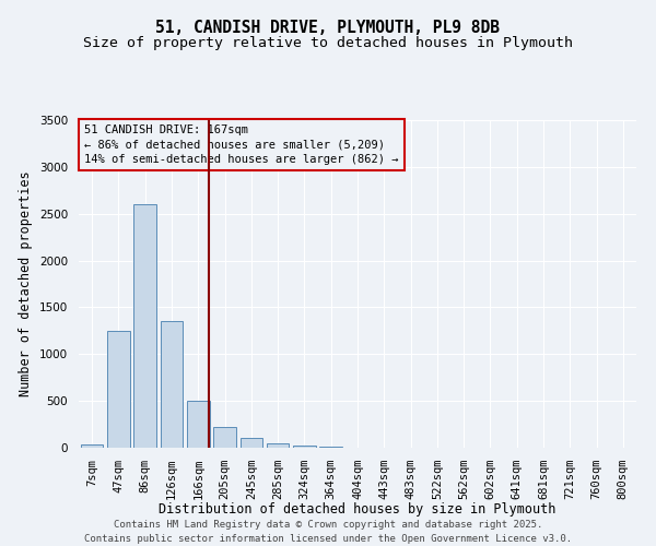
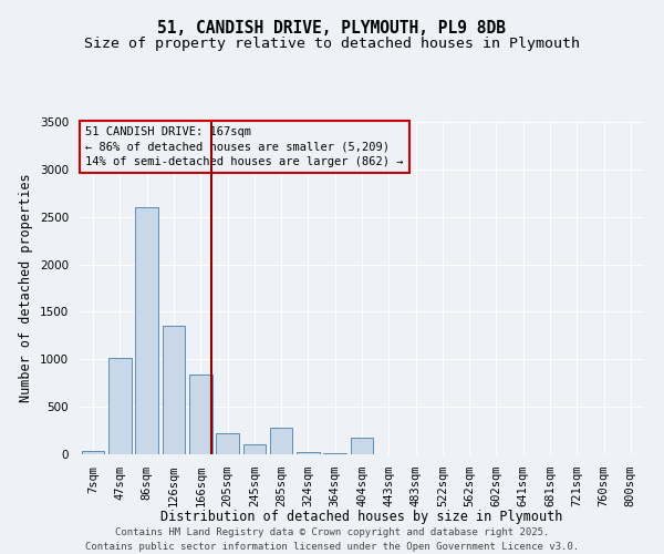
47sqm: 1250 -> 1020
166sqm: 500 -> 840
285sqm: 50 -> 280
404sqm: 0 -> 180
